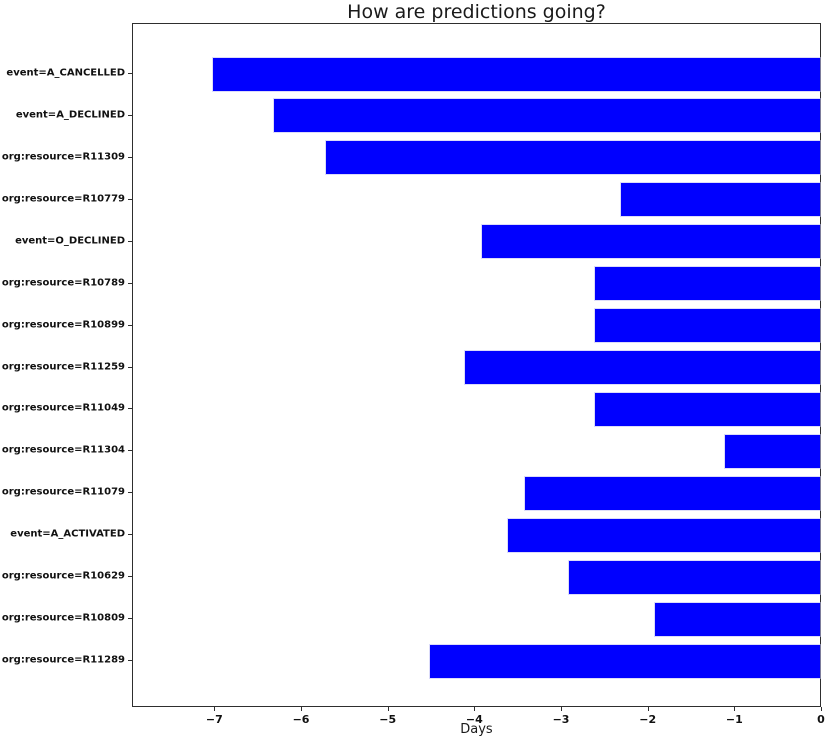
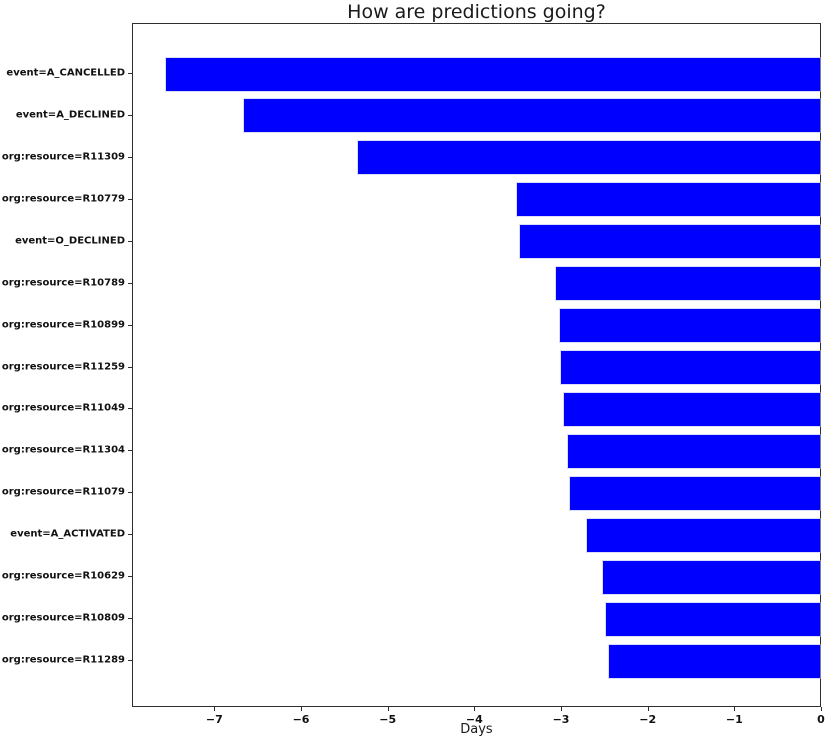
event=A_CANCELLED: -7.0 -> -7.5
event=A_DECLINED: -6.3 -> -6.7
org:resource=R11309: -5.7 -> -5.3
org:resource=R10779: -2.3 -> -3.5
event=O_DECLINED: -3.9 -> -3.5
org:resource=R10789: -2.6 -> -3.0
org:resource=R10899: -2.6 -> -3.0
org:resource=R11259: -4.1 -> -3.0
org:resource=R11049: -2.6 -> -3.0
org:resource=R11304: -1.1 -> -2.9
org:resource=R11079: -3.4 -> -2.9
event=A_ACTIVATED: -3.6 -> -2.7
org:resource=R10629: -2.9 -> -2.5
org:resource=R10809: -1.9 -> -2.5
org:resource=R11289: -4.5 -> -2.4
